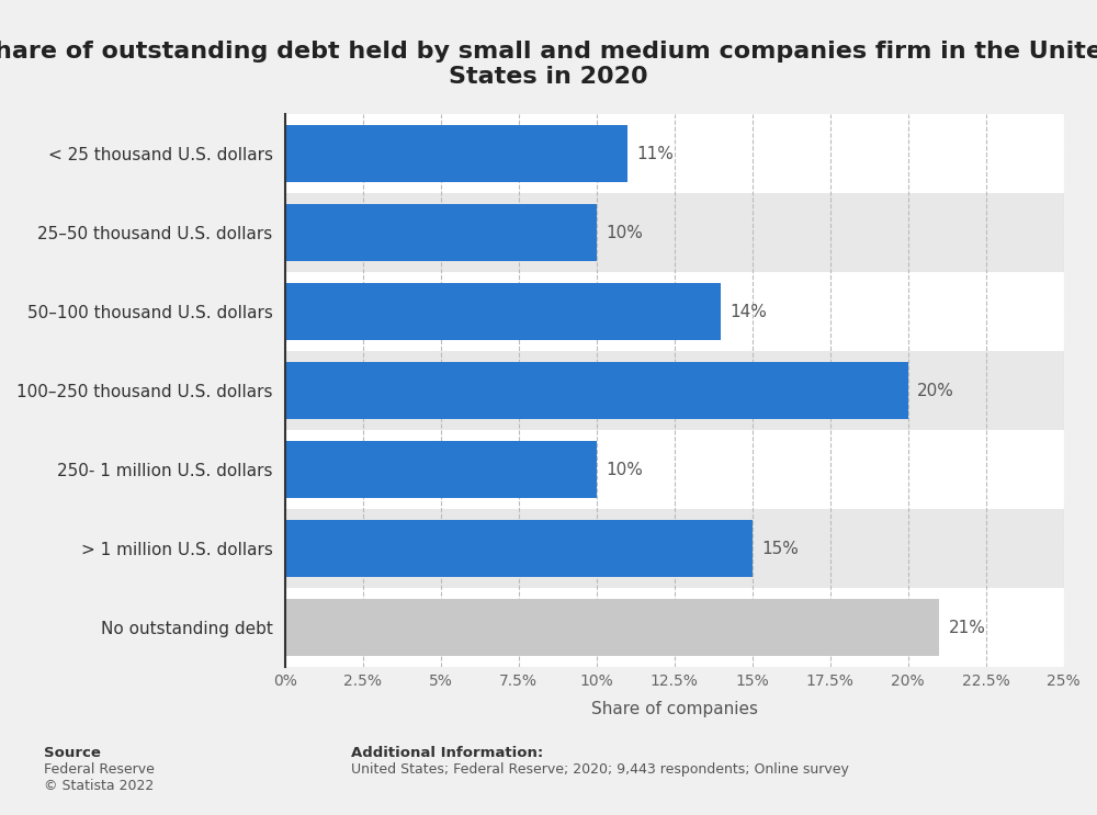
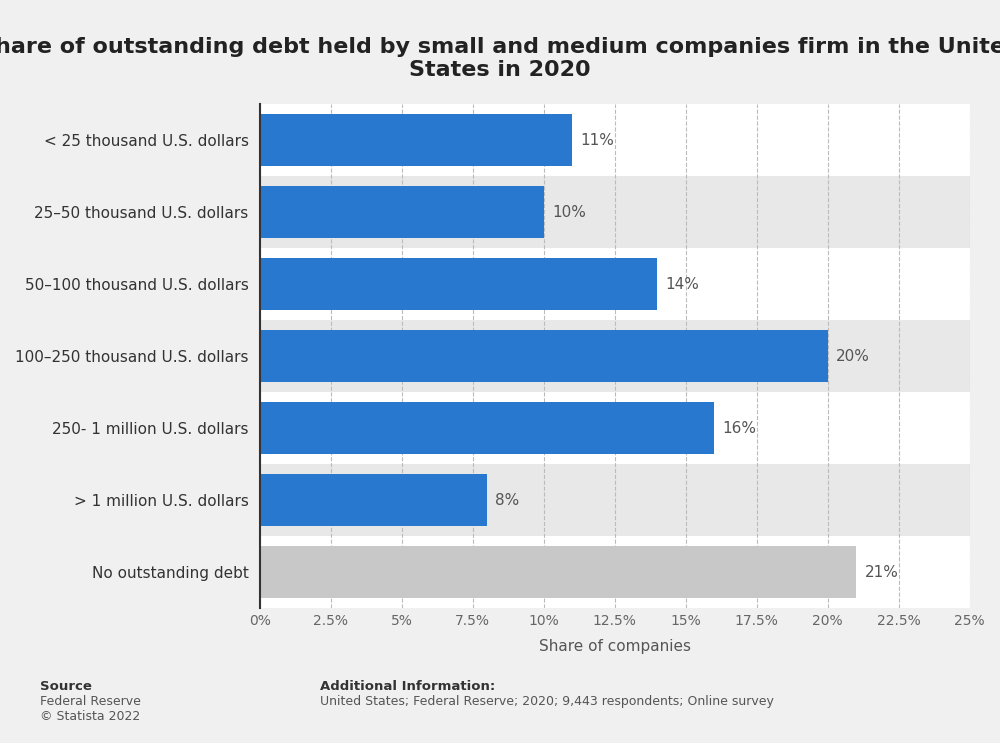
250- 1 million U.S. dollars: 10% -> 16%
> 1 million U.S. dollars: 15% -> 8%
